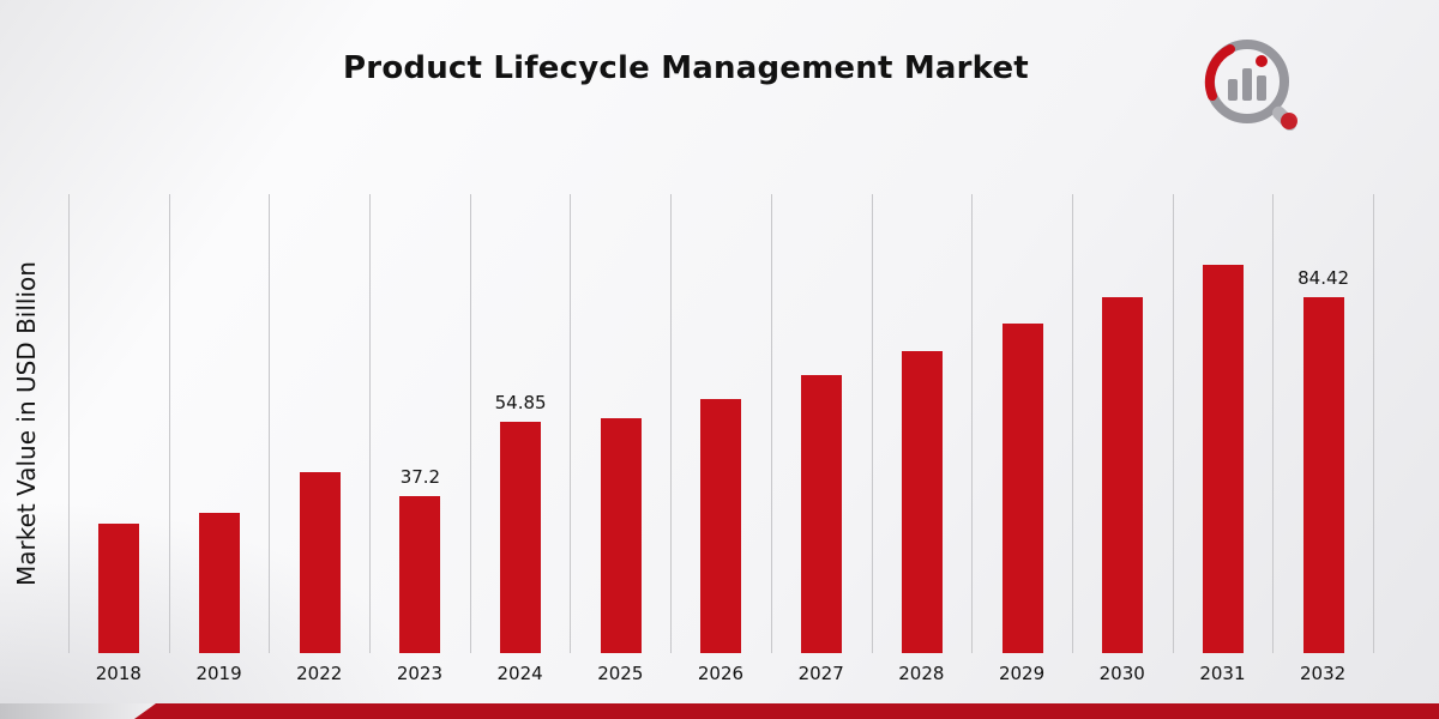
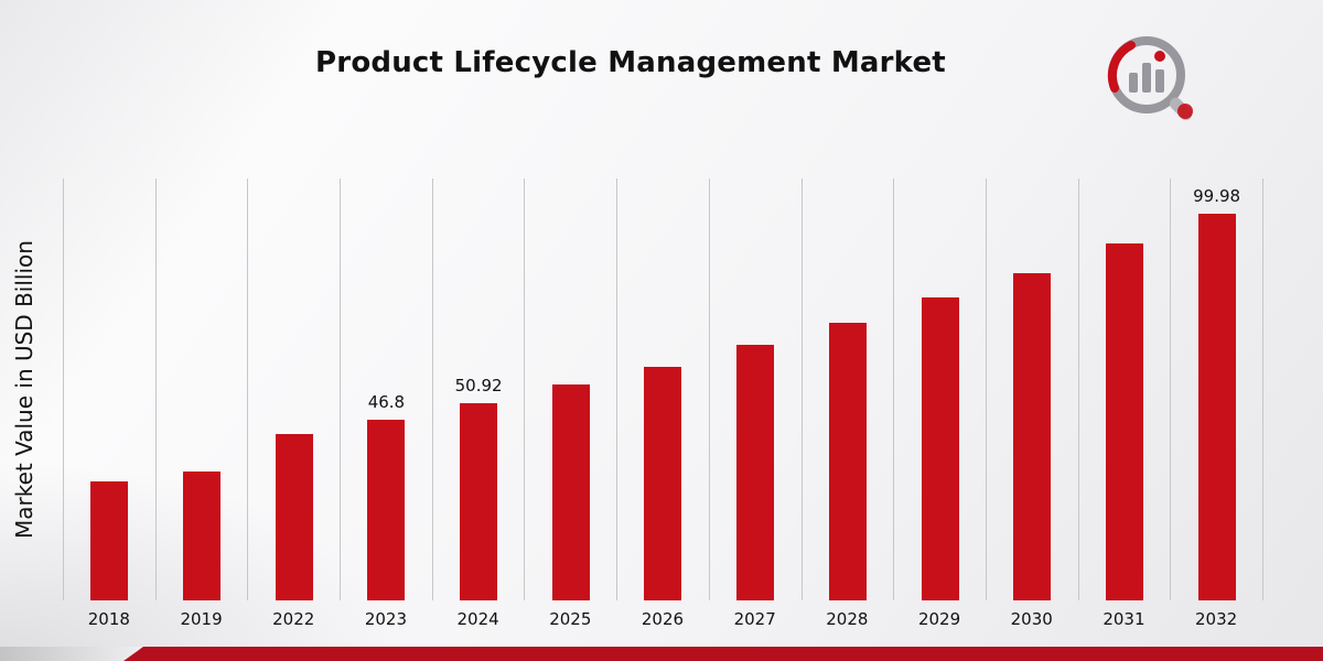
2023: 37.2 -> 46.8
2024: 54.85 -> 50.92
2032: 84.42 -> 99.98
